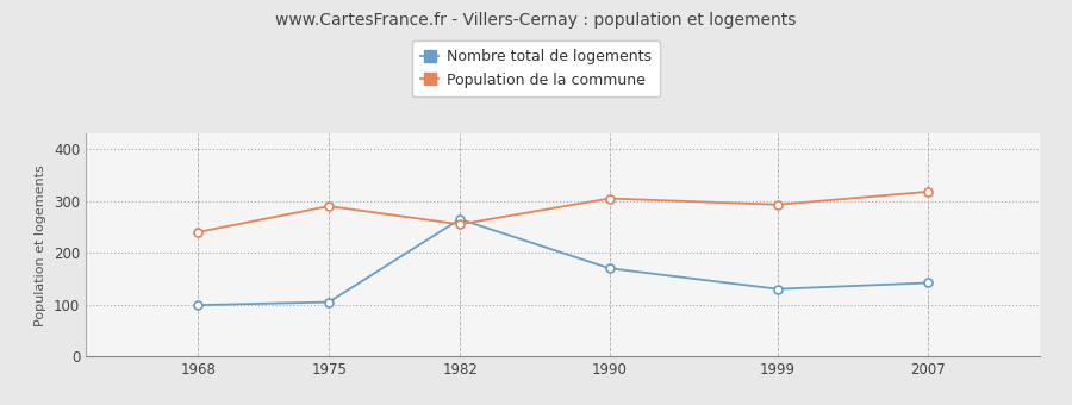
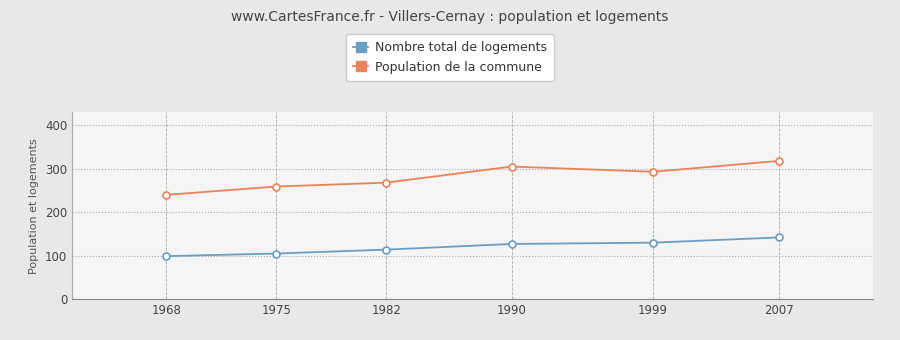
Population de la commune/1975: 290 -> 259
Nombre total de logements/1982: 265 -> 114
Population de la commune/1982: 255 -> 268
Nombre total de logements/1990: 170 -> 127
